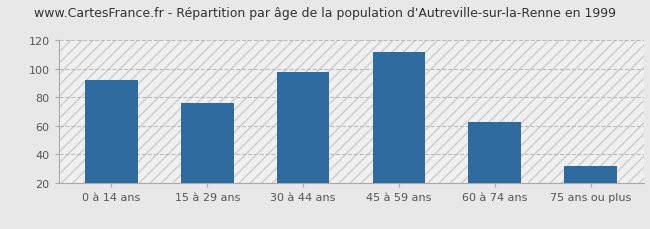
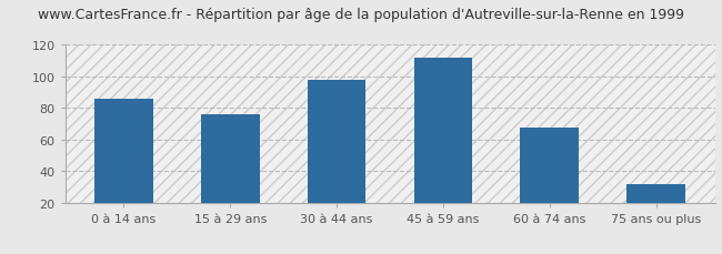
0 à 14 ans: 92 -> 86
60 à 74 ans: 63 -> 68
